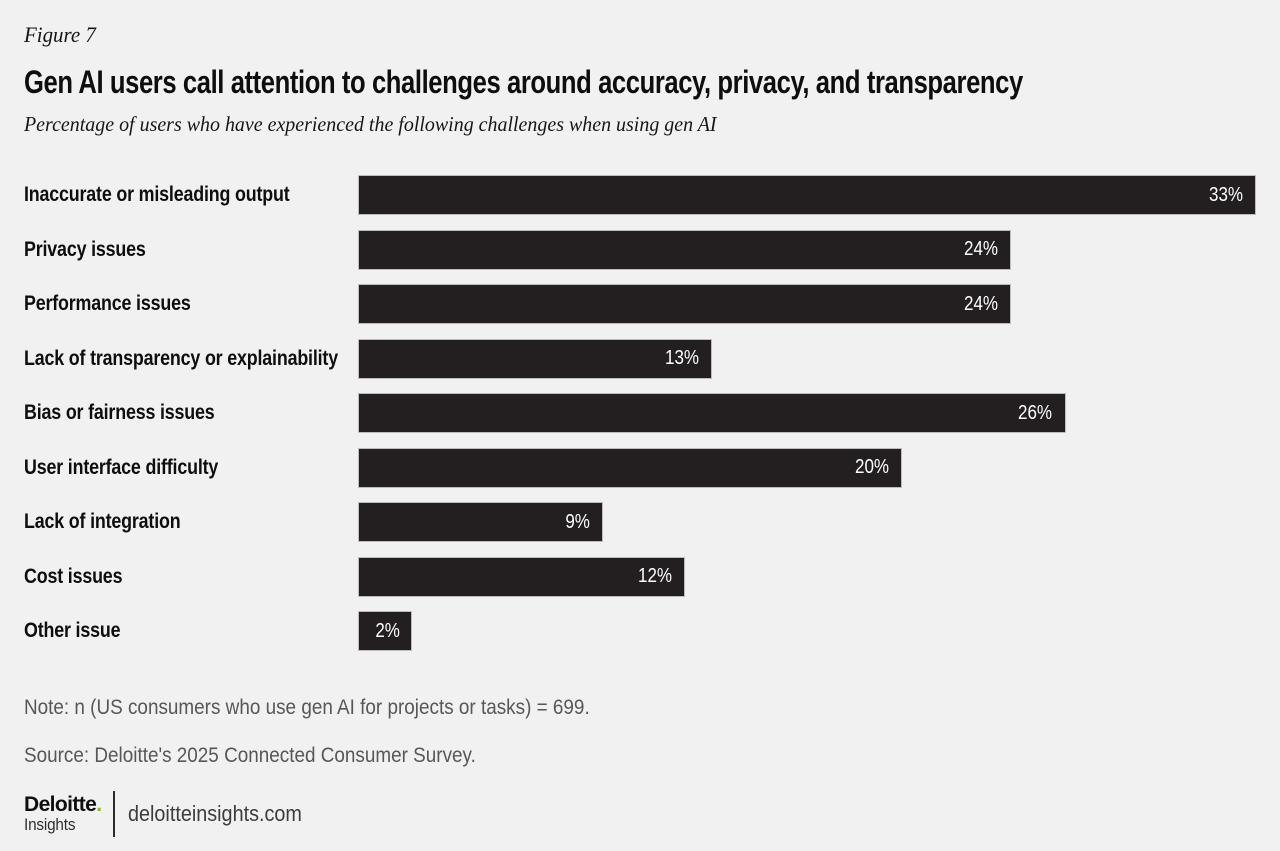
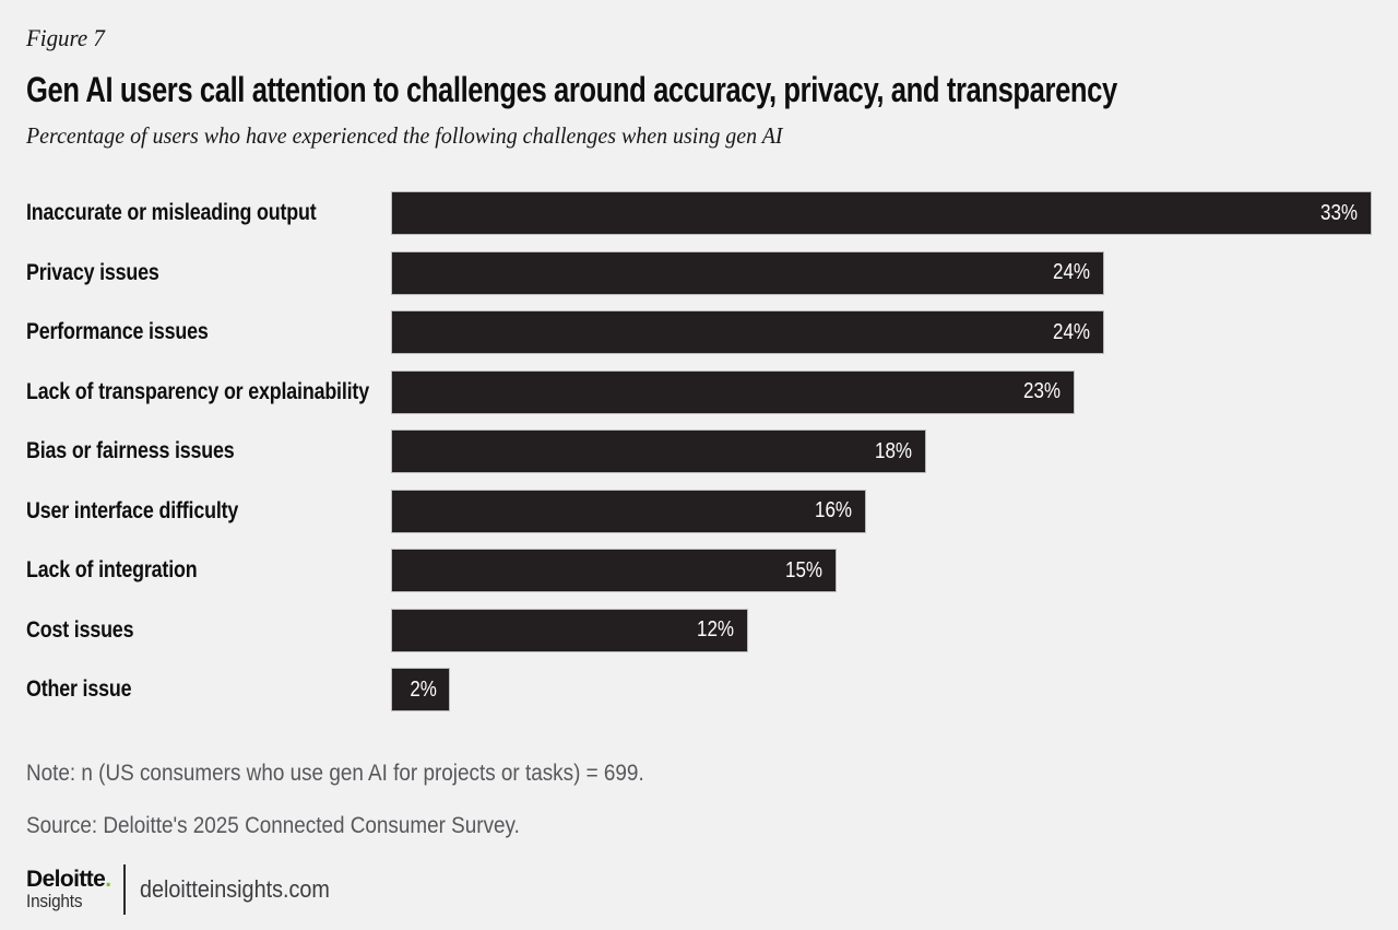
Lack of transparency or explainability: 13% -> 23%
Bias or fairness issues: 26% -> 18%
User interface difficulty: 20% -> 16%
Lack of integration: 9% -> 15%
